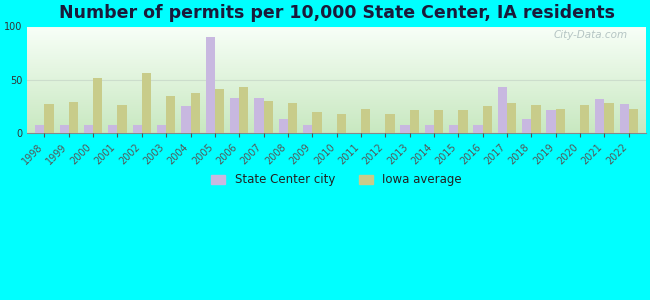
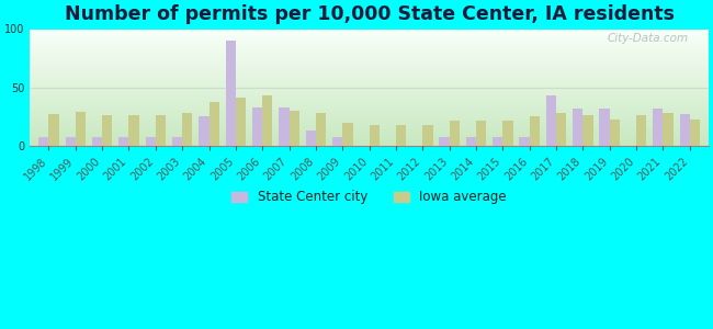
Iowa average/2000: 52 -> 26
Iowa average/2002: 56 -> 26
Iowa average/2003: 35 -> 28
Iowa average/2011: 23 -> 18
State Center city/2018: 13 -> 32
State Center city/2019: 22 -> 32
